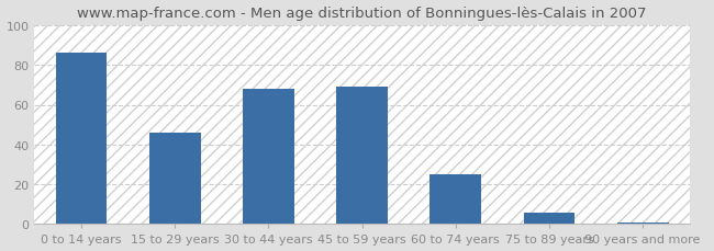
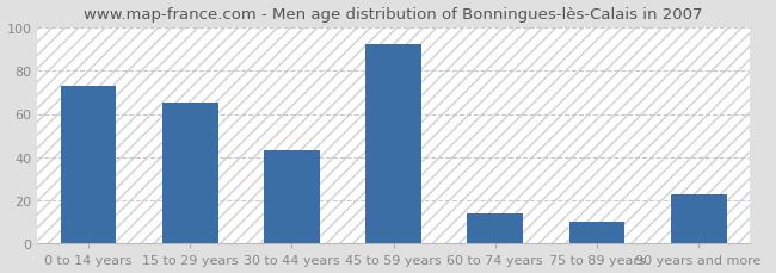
0 to 14 years: 86 -> 73
15 to 29 years: 46 -> 65
30 to 44 years: 68 -> 43
45 to 59 years: 69 -> 92
60 to 74 years: 25 -> 14
75 to 89 years: 6 -> 10
90 years and more: 1 -> 23
